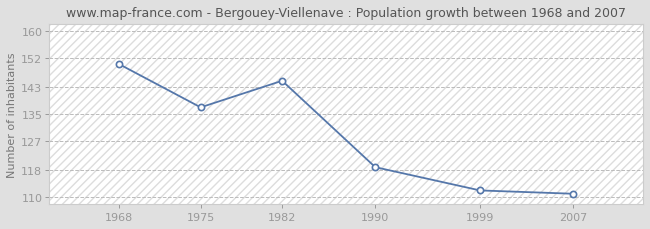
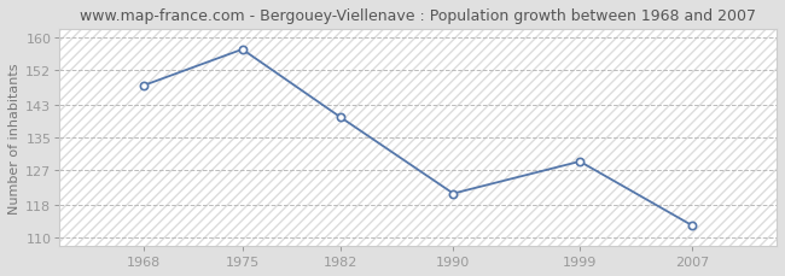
1968: 150 -> 148
1975: 137 -> 157
1982: 145 -> 140
1990: 119 -> 121
1999: 112 -> 129
2007: 111 -> 113
